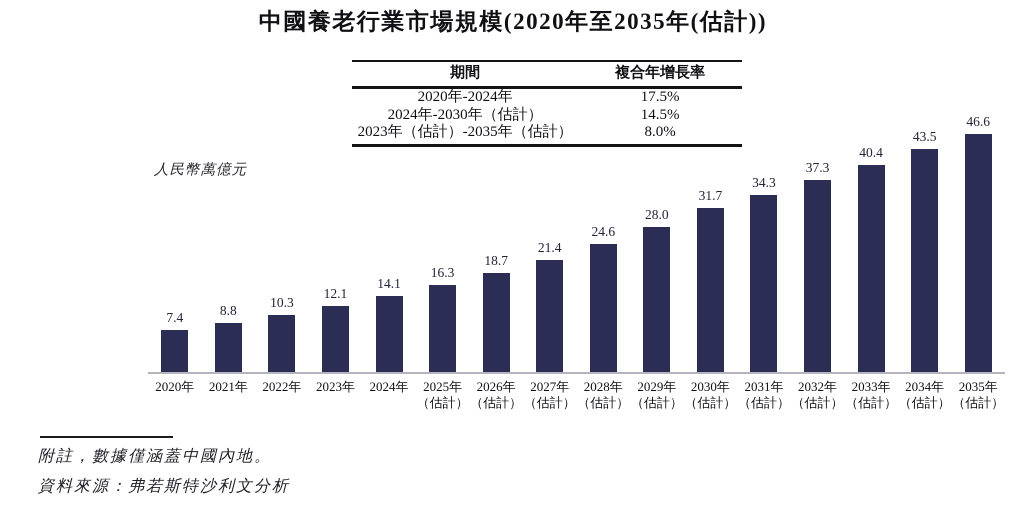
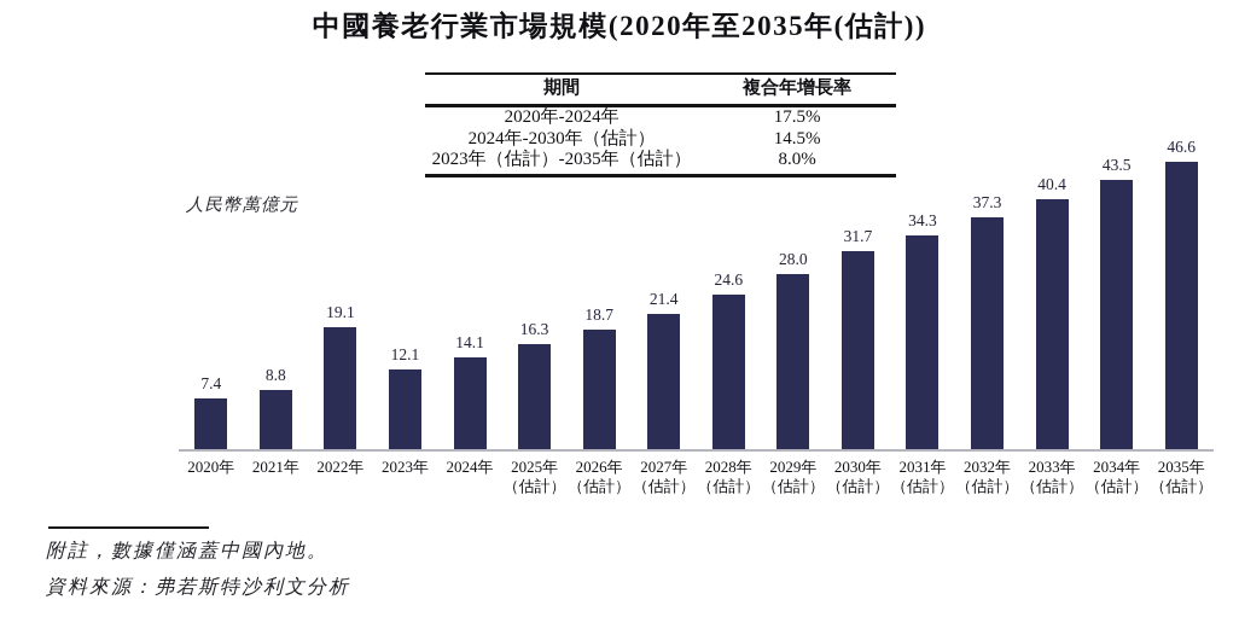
2022年: 10.3 -> 19.1
